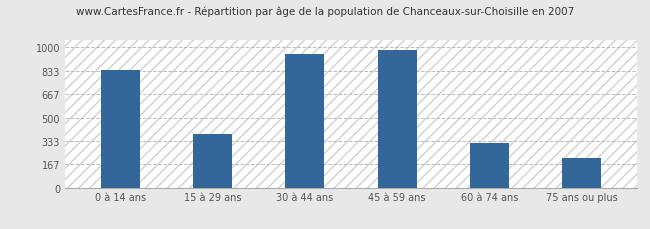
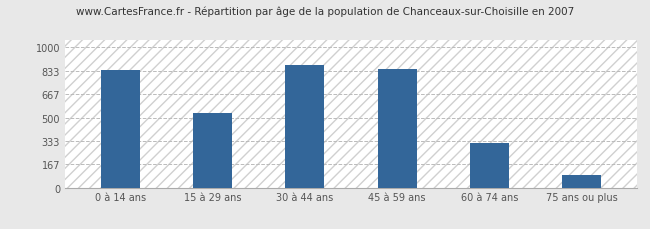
15 à 29 ans: 380 -> 530
30 à 44 ans: 950 -> 870
45 à 59 ans: 980 -> 840
75 ans ou plus: 210 -> 90
